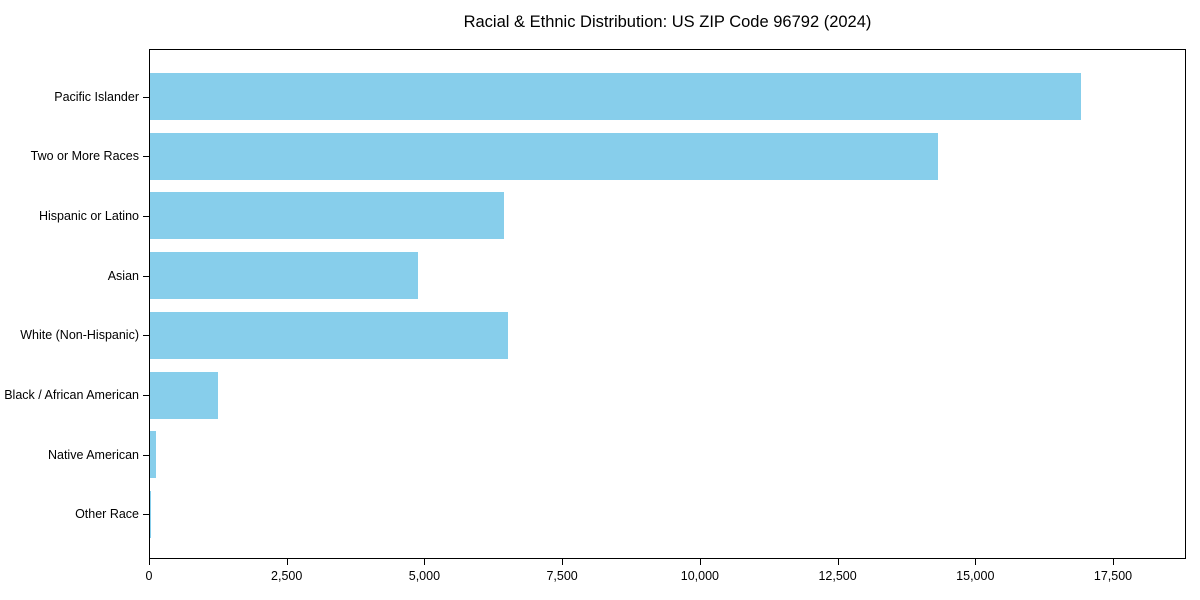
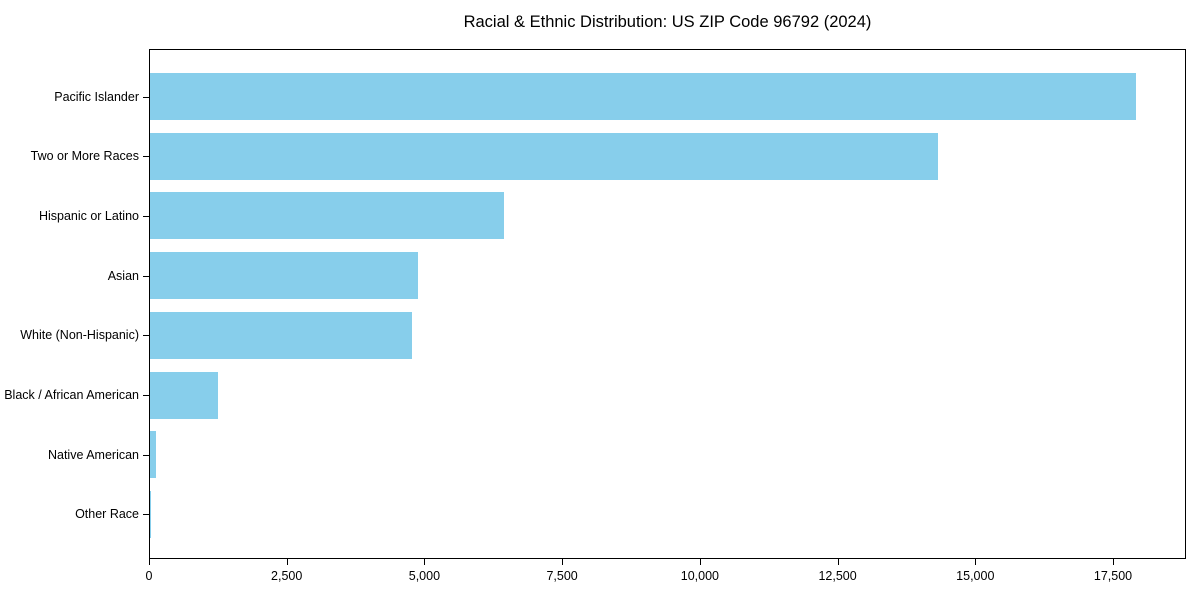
Pacific Islander: 16900 -> 17900
White (Non-Hispanic): 6500 -> 4800
